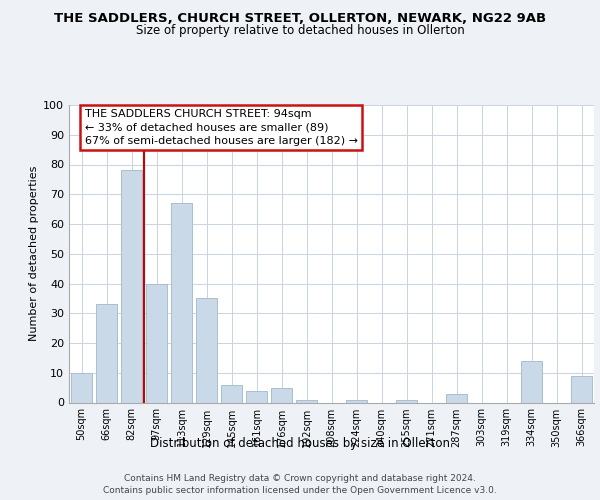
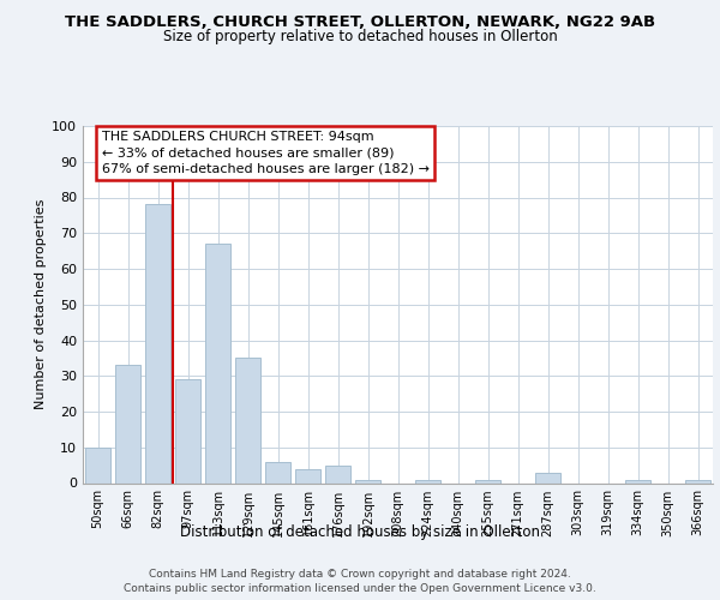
97sqm: 40 -> 29
334sqm: 14 -> 1
366sqm: 9 -> 1
